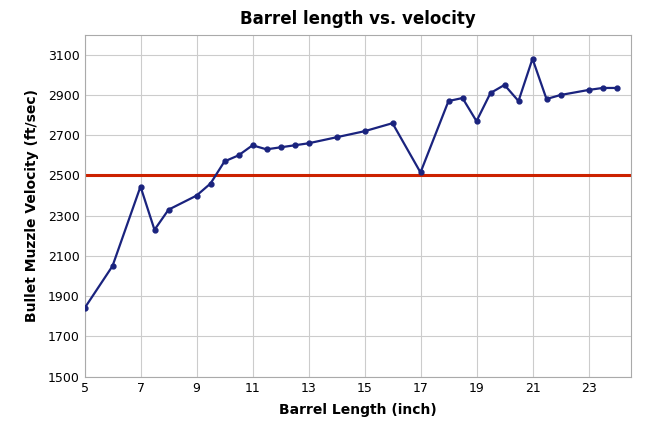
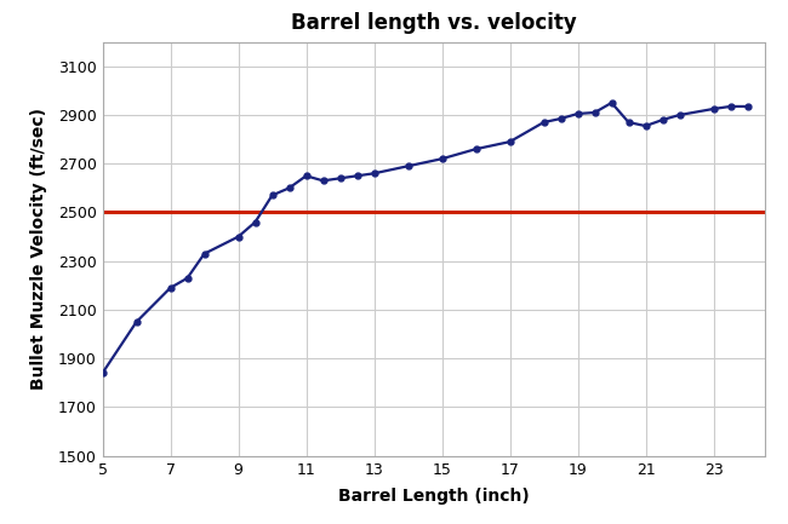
7: 2445 -> 2190
17: 2515 -> 2790
19: 2770 -> 2905
21: 3080 -> 2855
